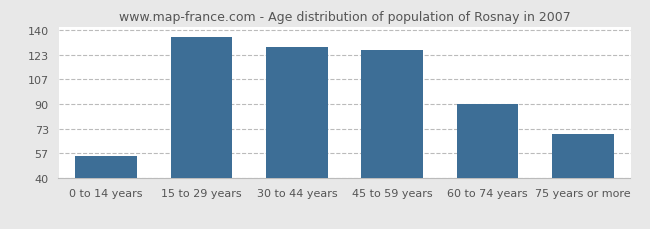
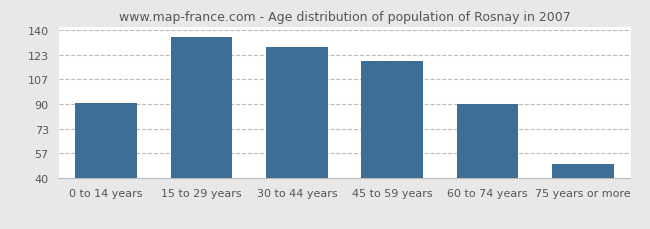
0 to 14 years: 55 -> 91
45 to 59 years: 126 -> 119
75 years or more: 70 -> 50
